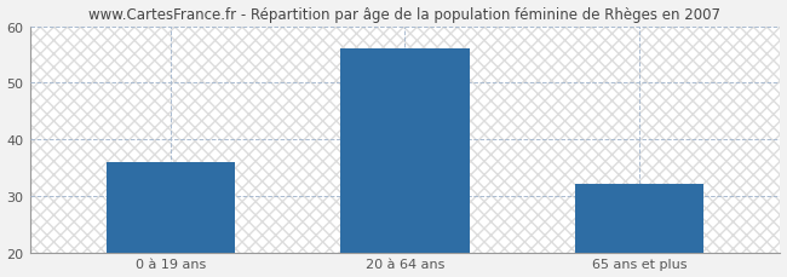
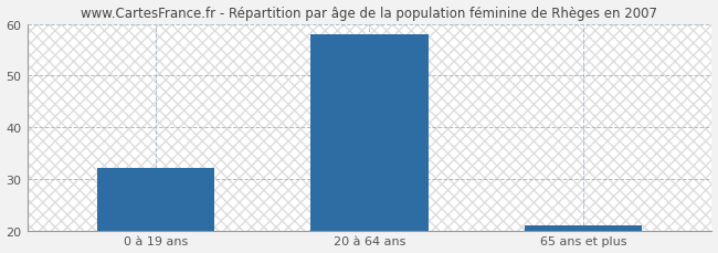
0 à 19 ans: 36 -> 32
20 à 64 ans: 56 -> 58
65 ans et plus: 32 -> 21
